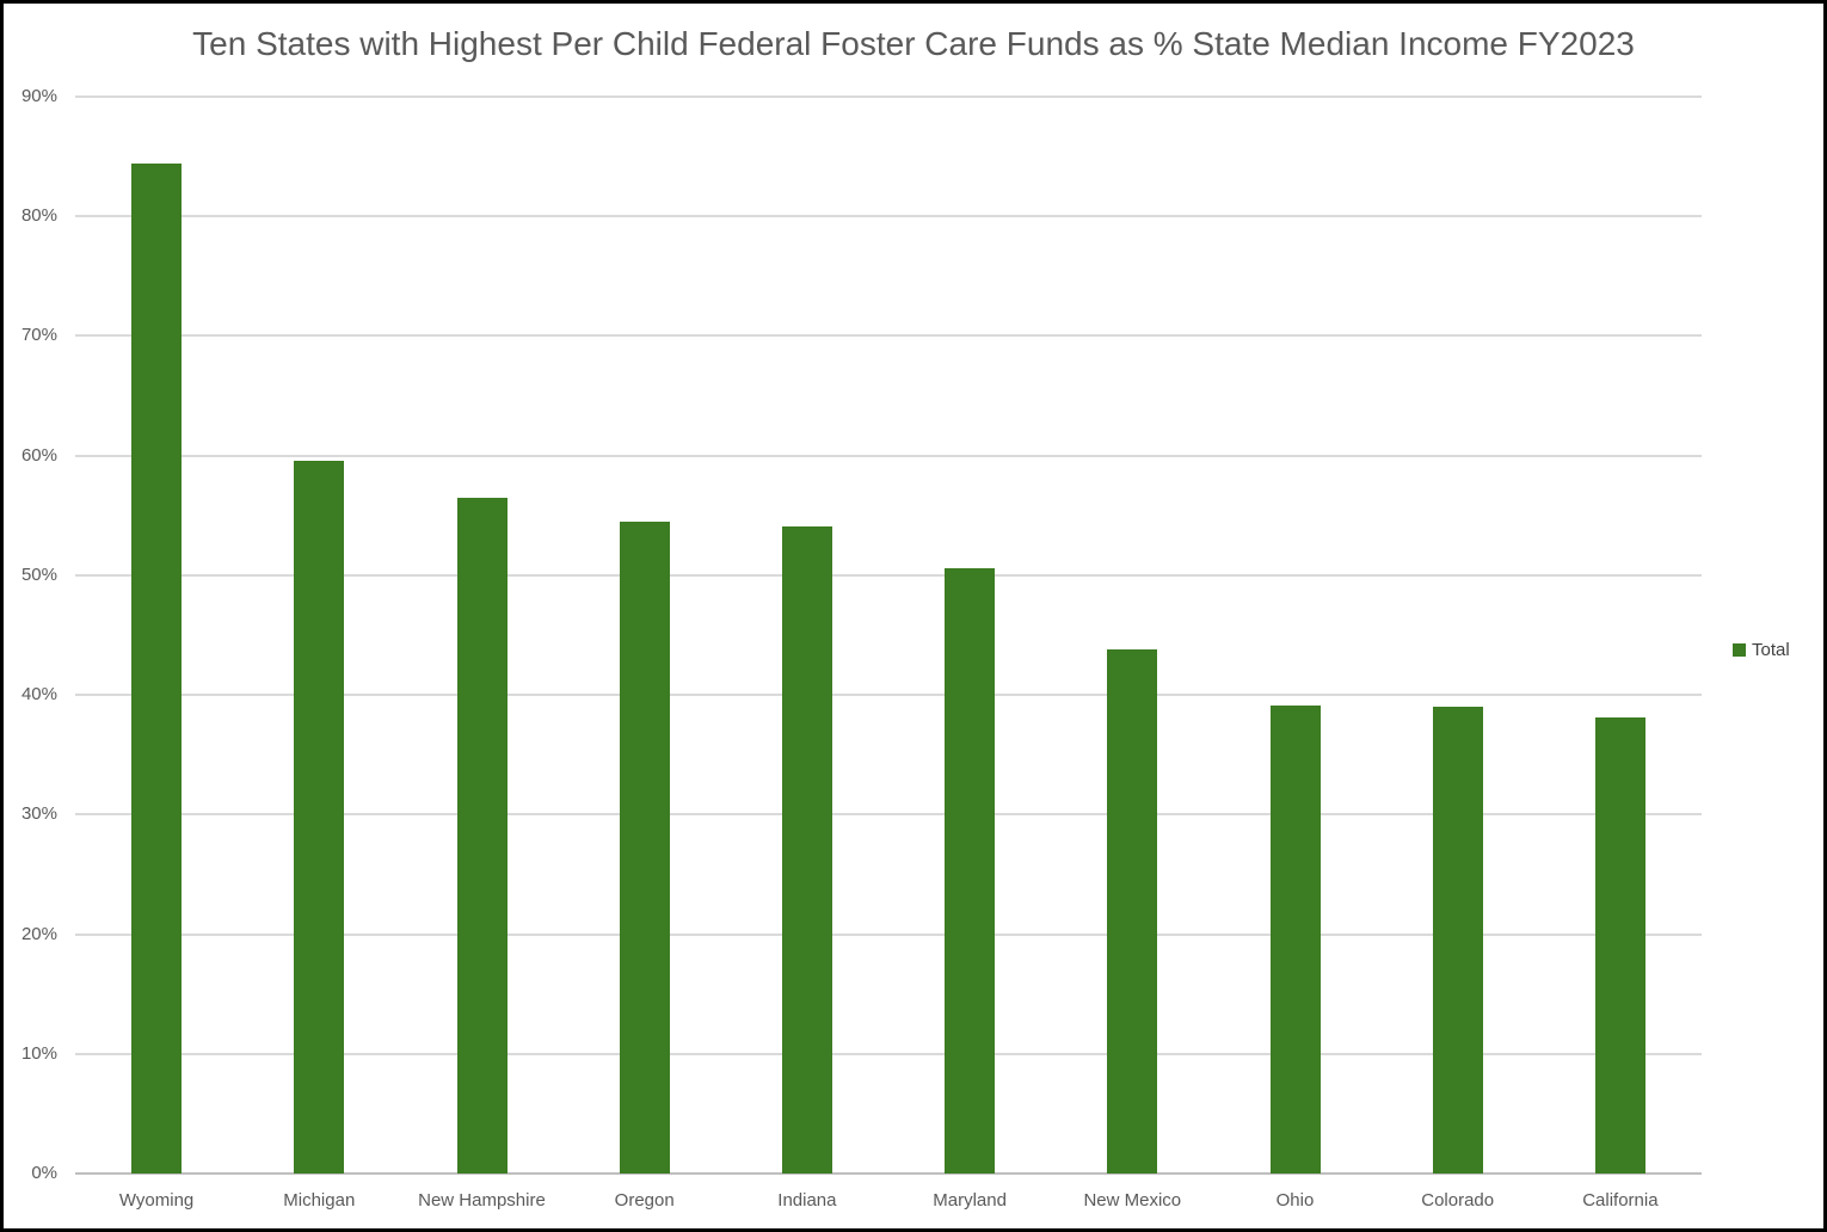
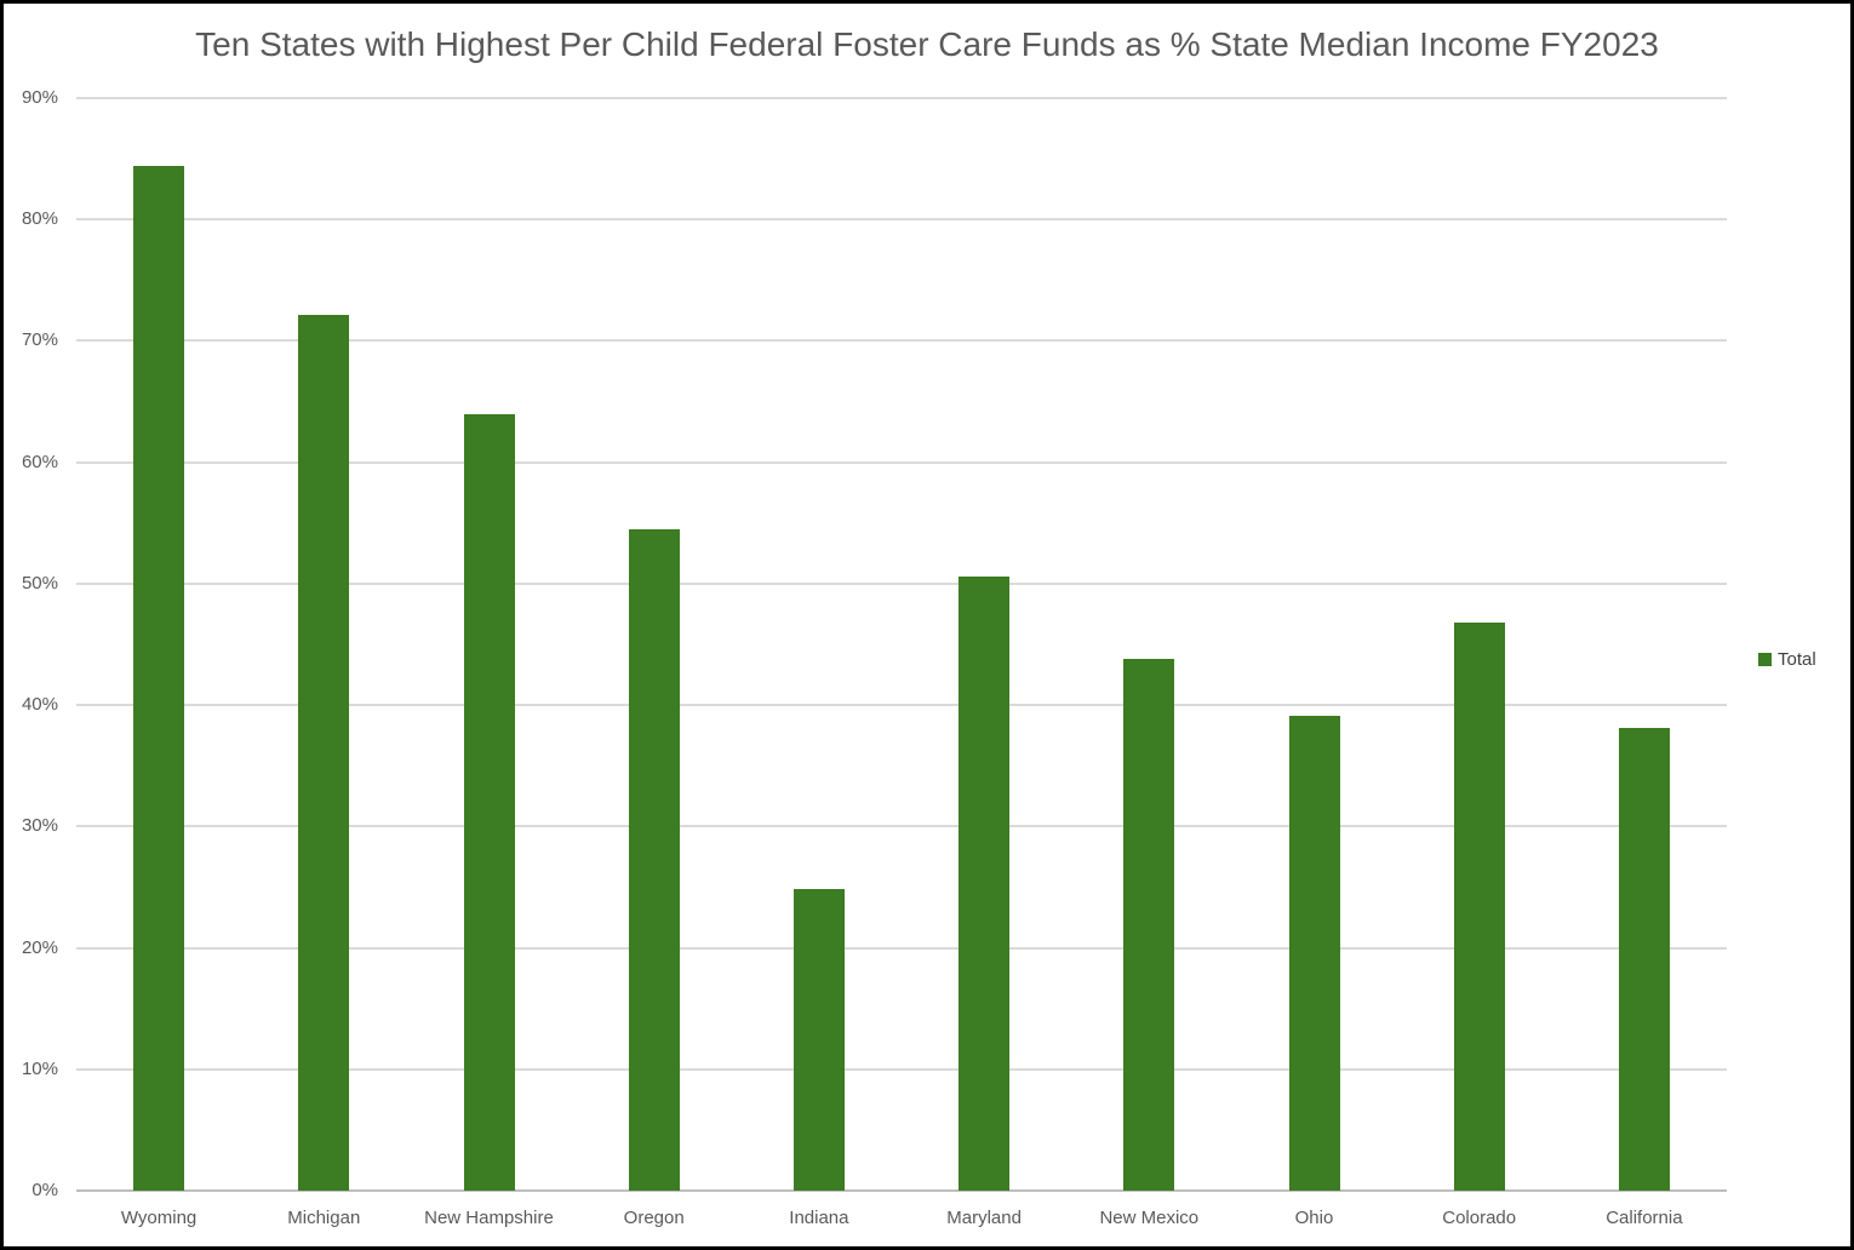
Michigan: 59.6% -> 72.1%
New Hampshire: 56.5% -> 64.0%
Indiana: 54.1% -> 24.8%
Colorado: 39.0% -> 46.8%
